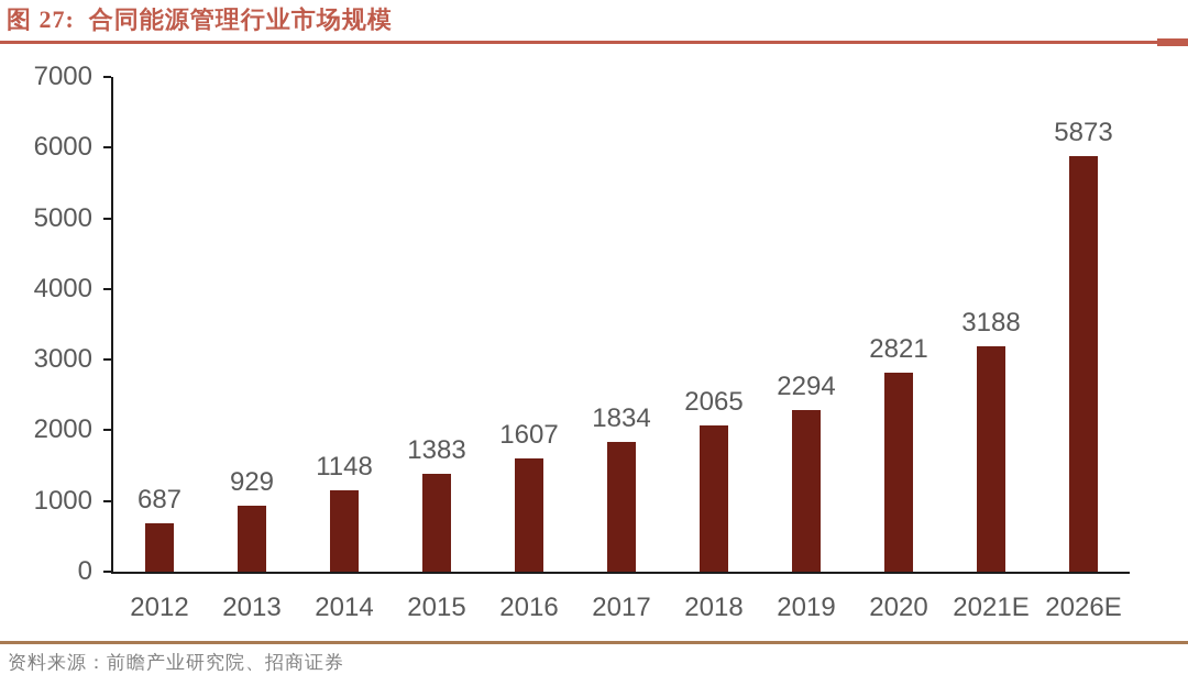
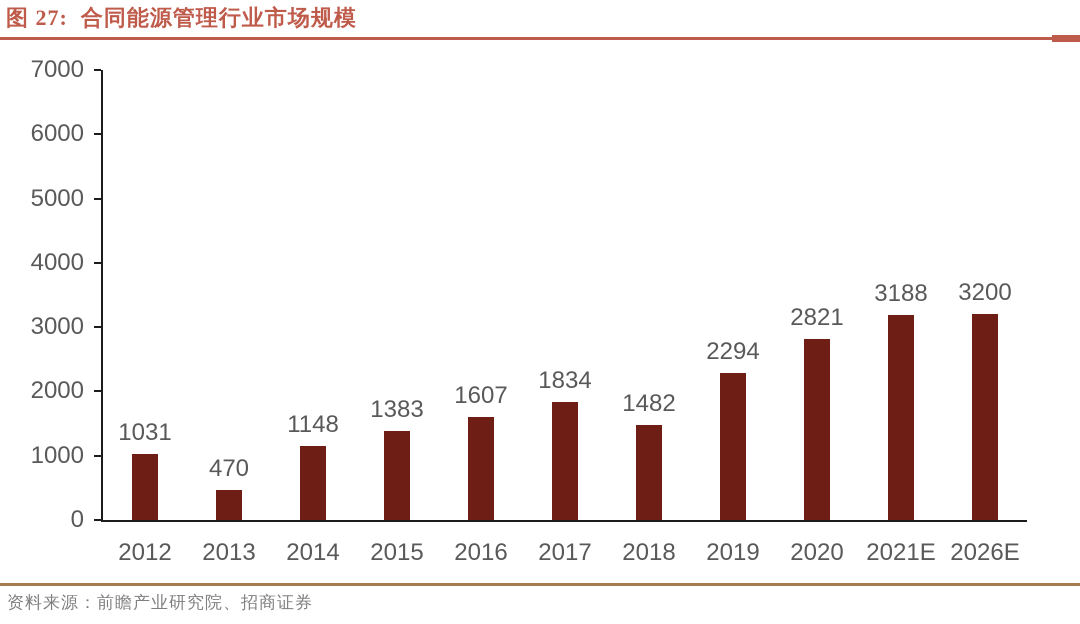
2012: 687 -> 1031
2013: 929 -> 470
2018: 2065 -> 1482
2026E: 5873 -> 3200
